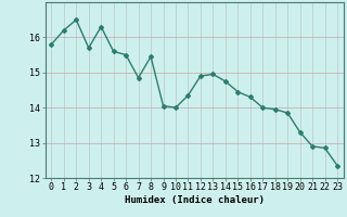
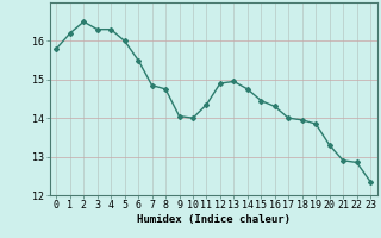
3: 15.70 -> 16.30
5: 15.60 -> 16.00
8: 15.45 -> 14.75
